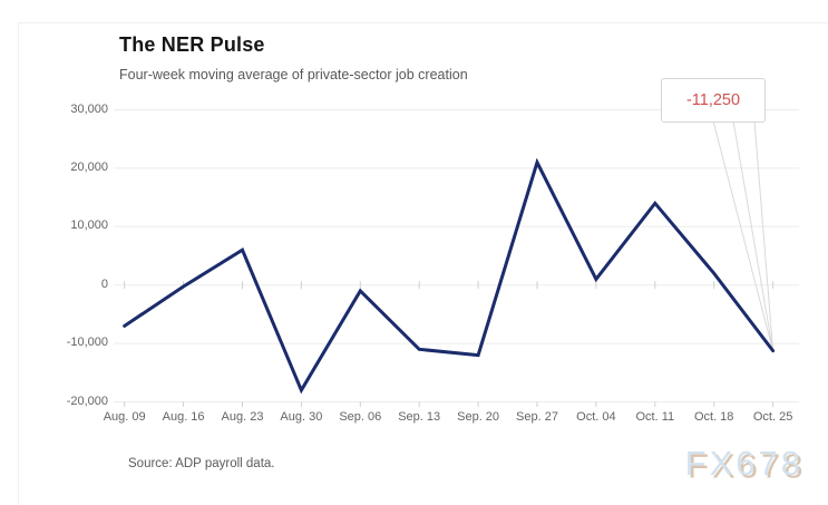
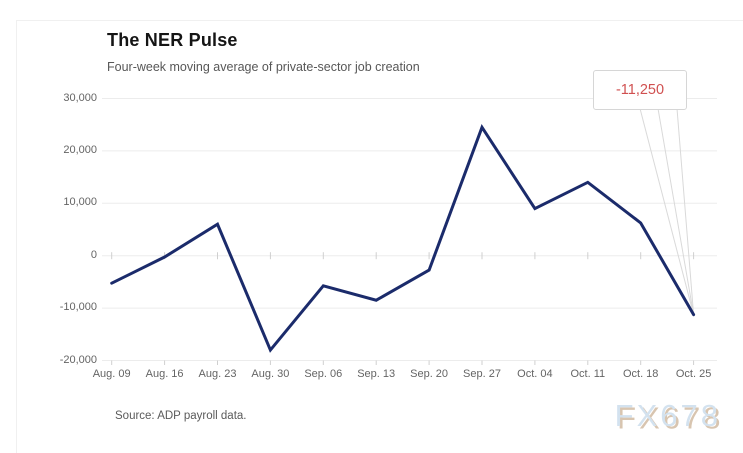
Aug. 09: -7000 -> -5000
Sep. 06: -1000 -> -6000
Sep. 13: -11000 -> -8000
Sep. 20: -12000 -> -3000
Sep. 27: 21000 -> 24000
Oct. 04: 1000 -> 9000
Oct. 18: 2000 -> 6000
